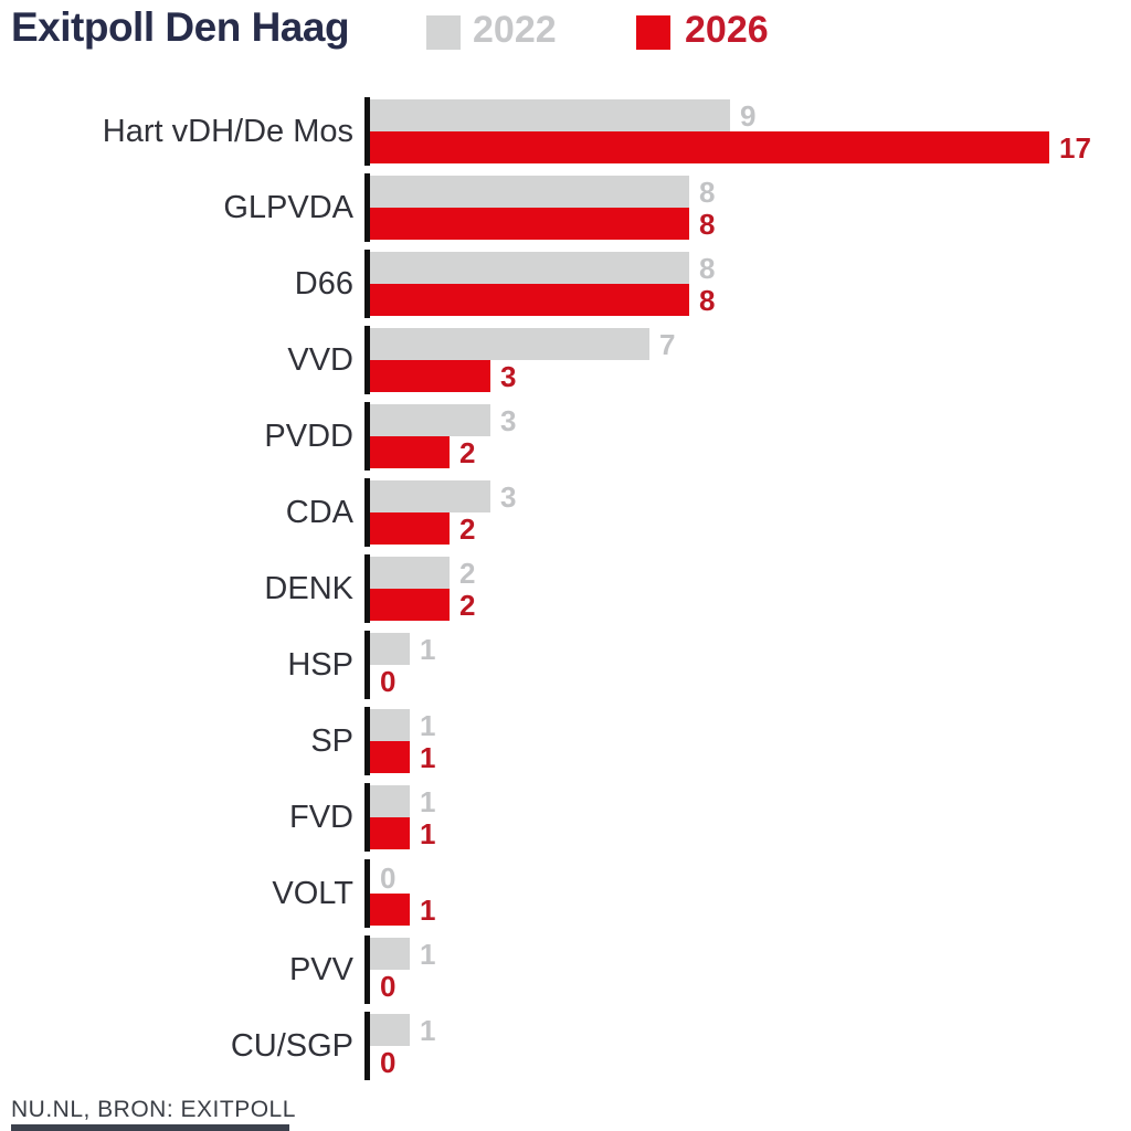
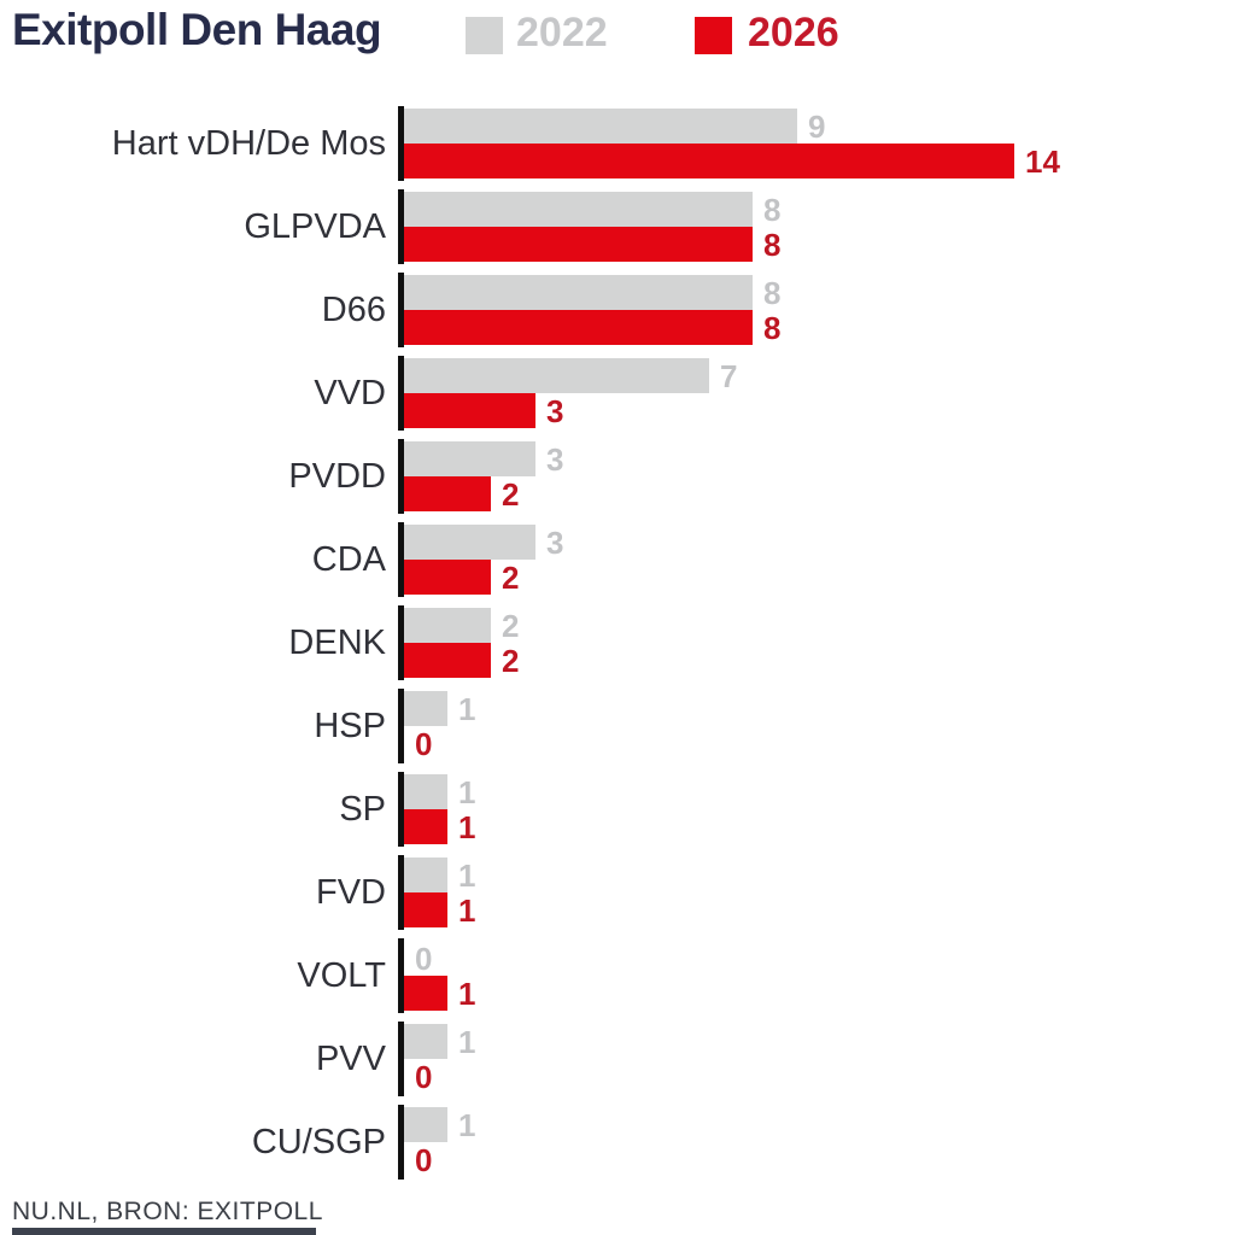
2026/Hart vDH/De Mos: 17 -> 14
